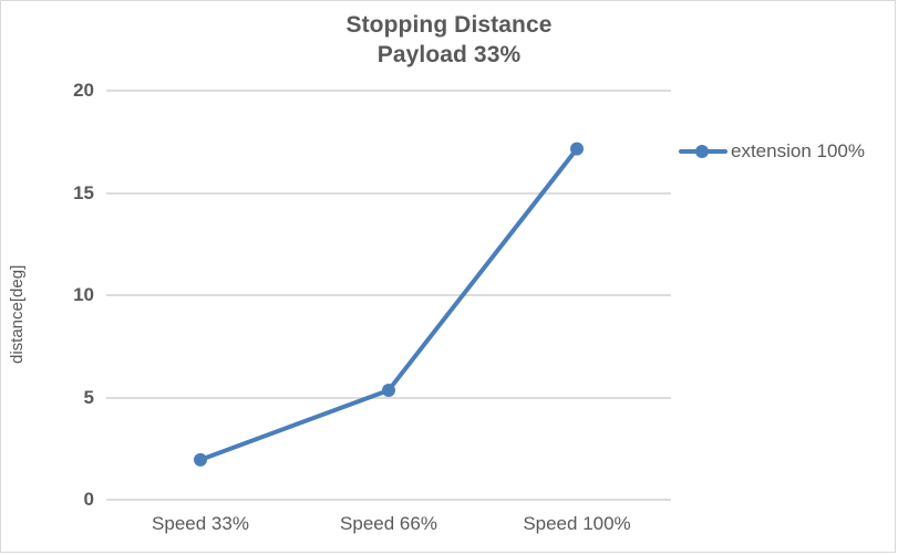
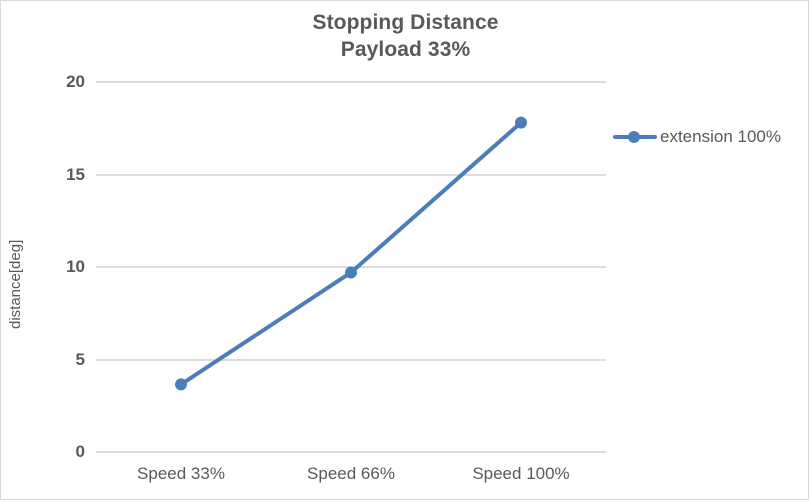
Speed 33%: 1.9 -> 3.6
Speed 66%: 5.3 -> 9.7
Speed 100%: 17.1 -> 17.8
